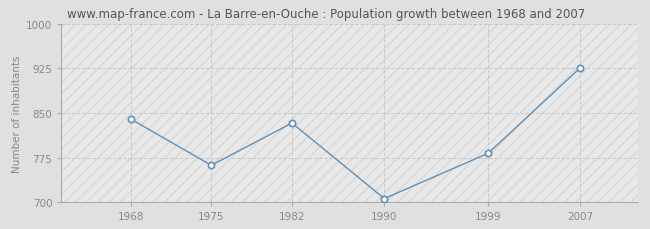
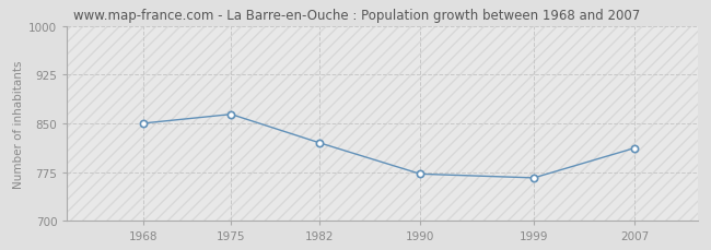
1968: 840 -> 850
1975: 762 -> 864
1982: 833 -> 820
1990: 706 -> 772
1999: 782 -> 766
2007: 926 -> 812
